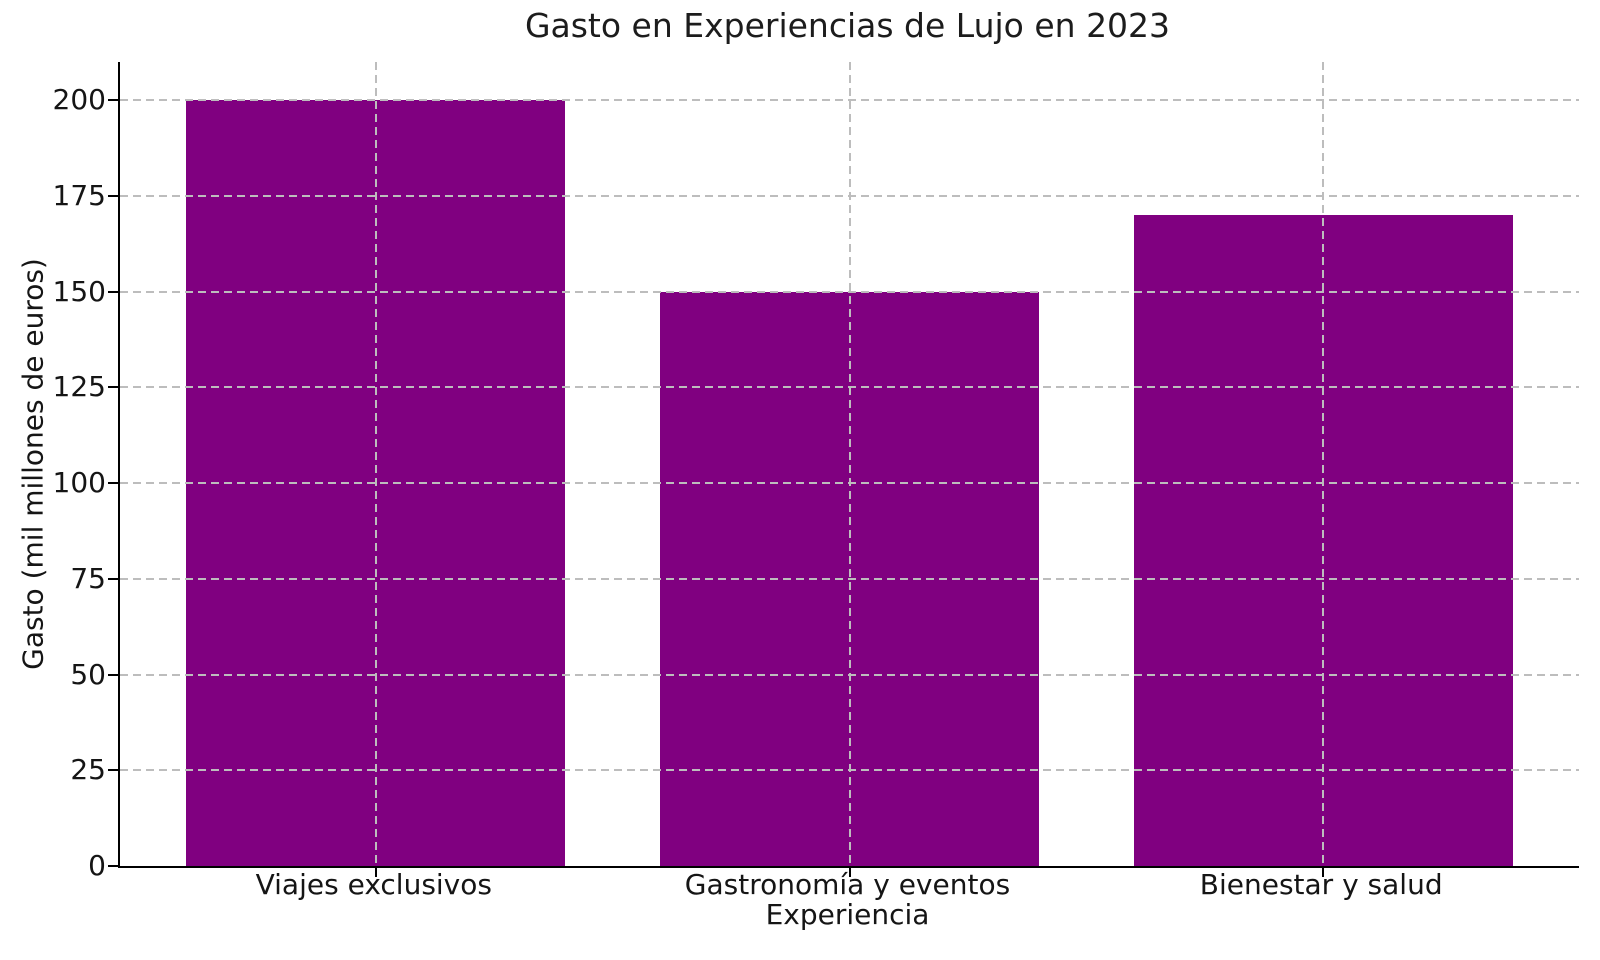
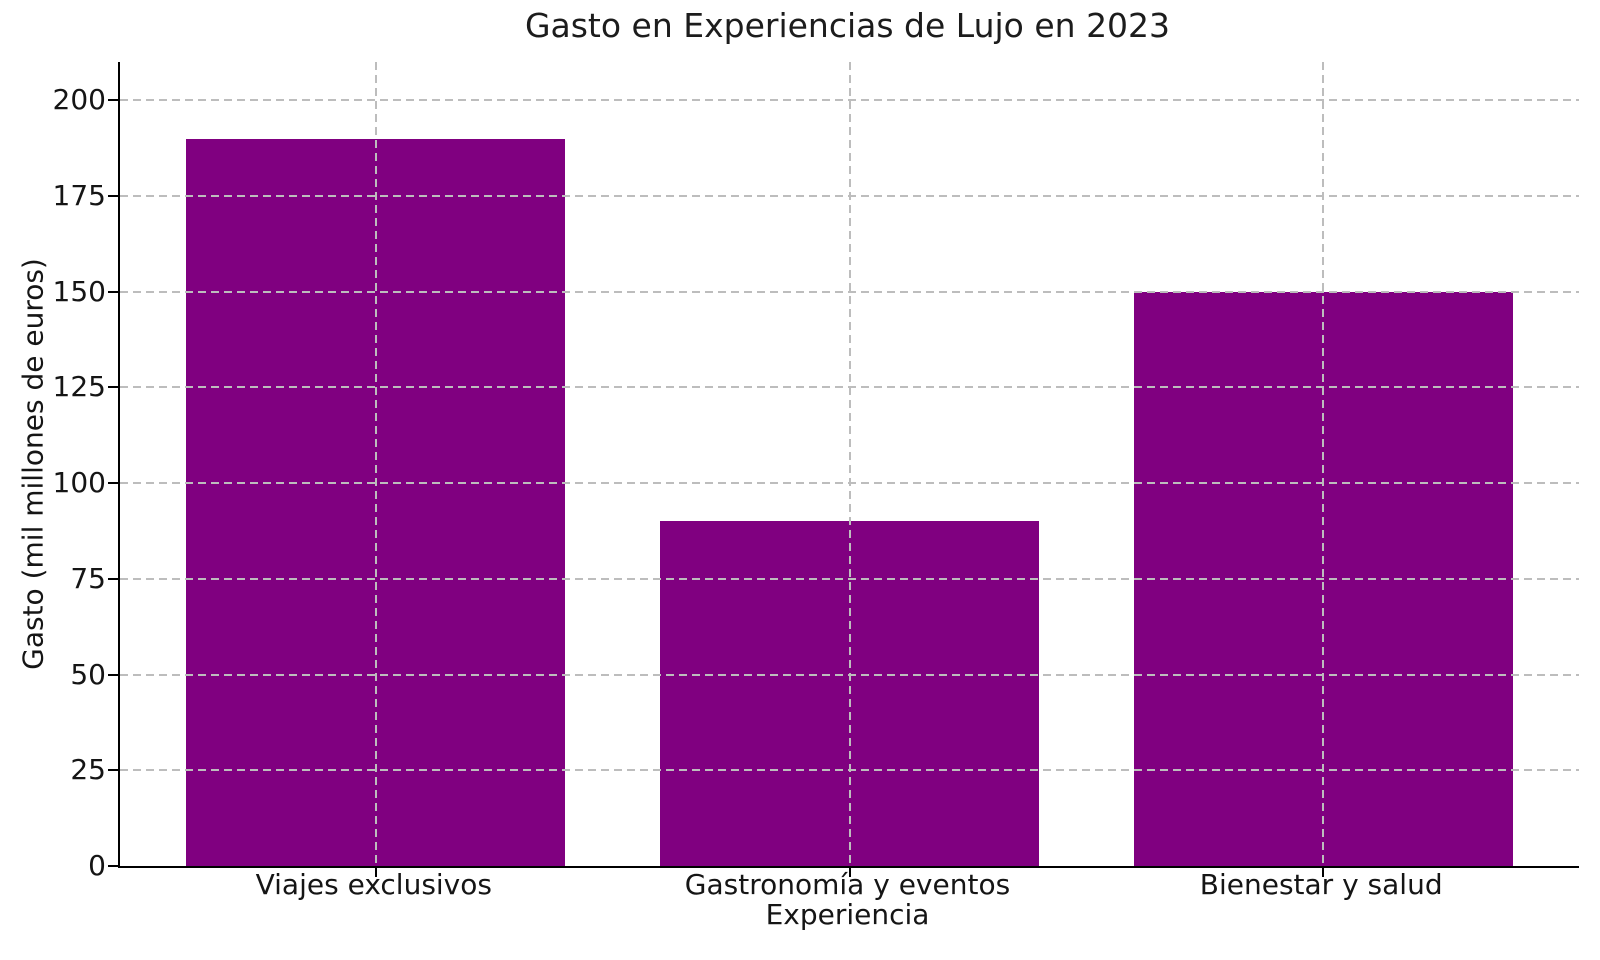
Viajes exclusivos: 200 -> 190
Gastronomía y eventos: 150 -> 90
Bienestar y salud: 170 -> 150
